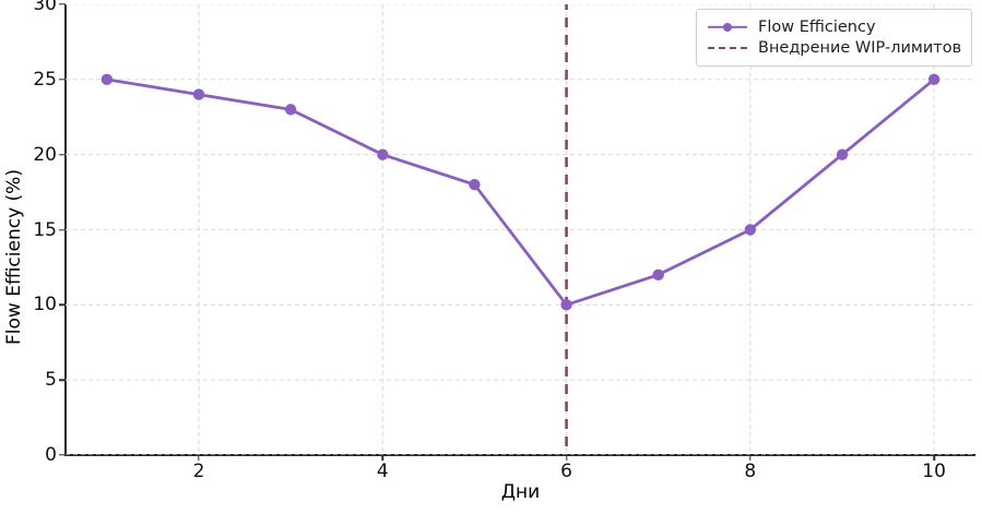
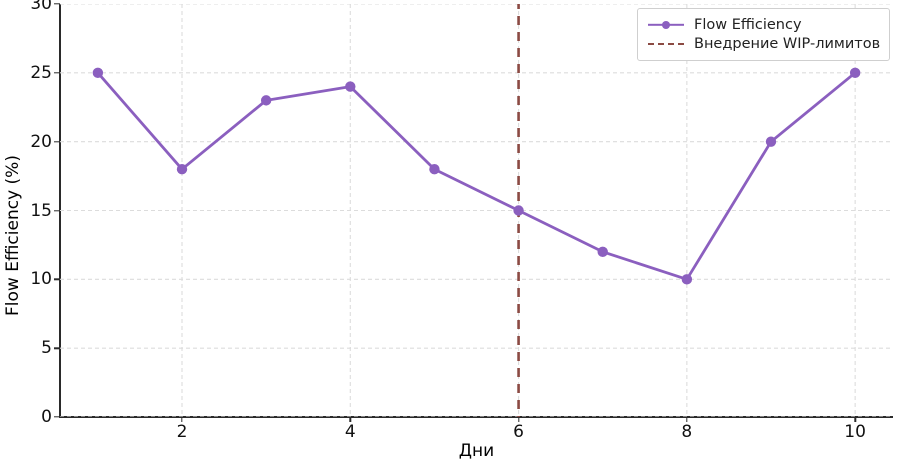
2: 24 -> 18
4: 20 -> 24
6: 10 -> 15
8: 15 -> 10
